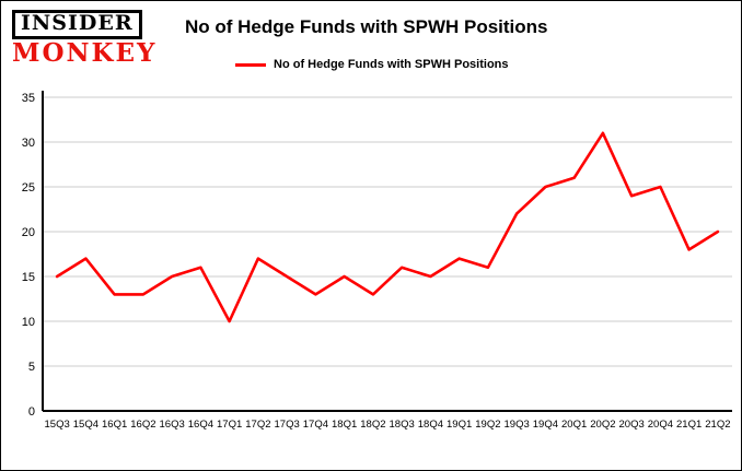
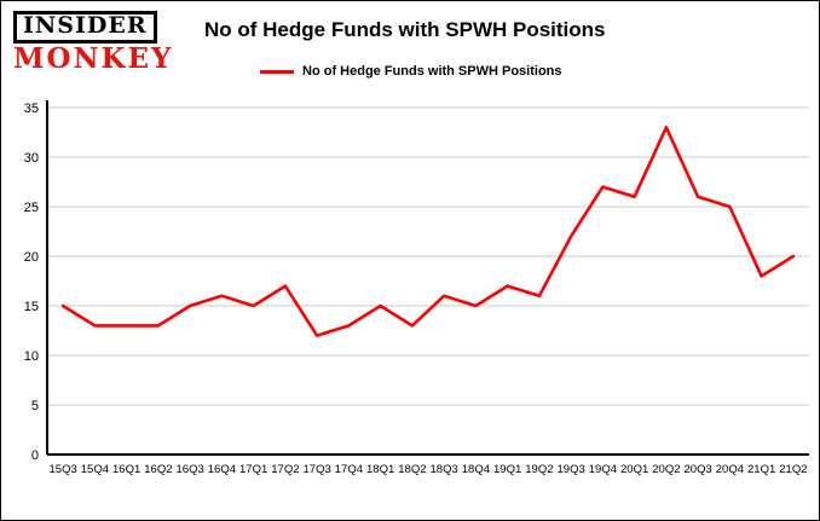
15Q4: 17 -> 13
17Q1: 10 -> 15
17Q3: 15 -> 12
19Q4: 25 -> 27
20Q2: 31 -> 33
20Q3: 24 -> 26
